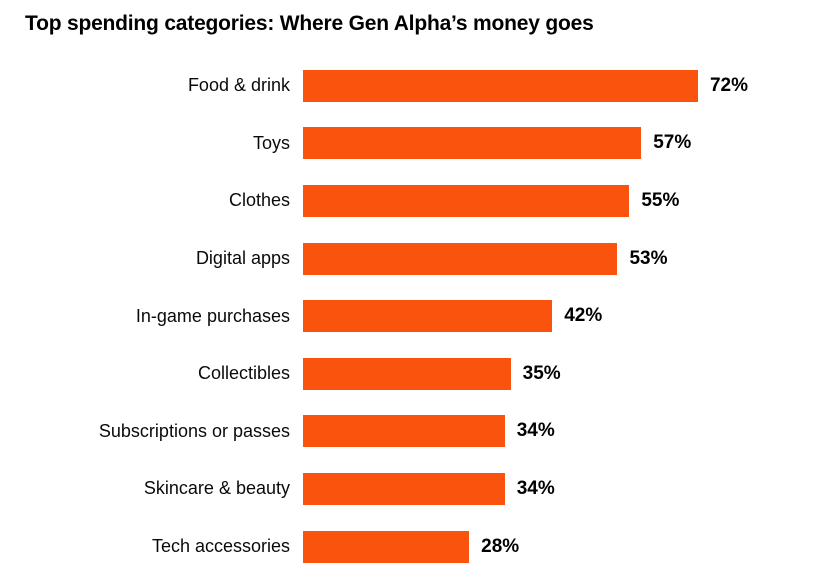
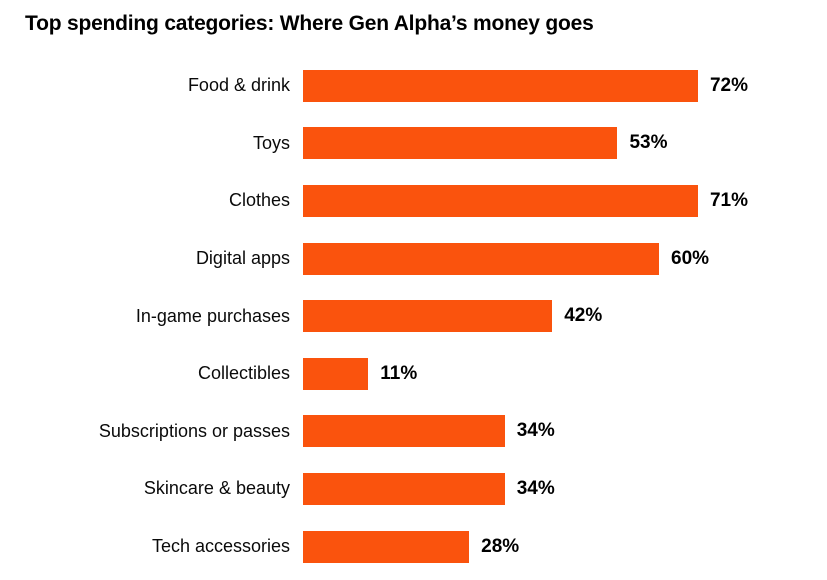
Toys: 57% -> 53%
Clothes: 55% -> 71%
Digital apps: 53% -> 60%
Collectibles: 35% -> 11%
